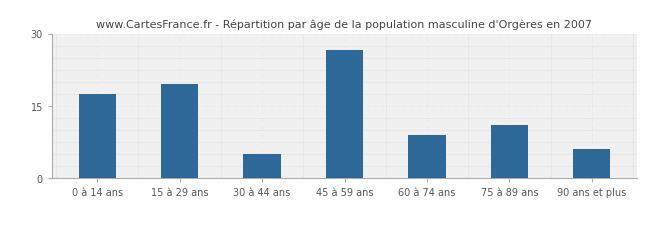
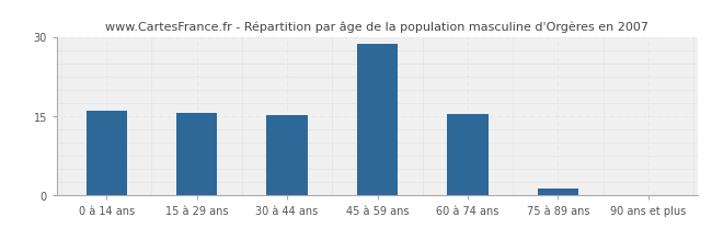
0 à 14 ans: 17.5 -> 16.1
15 à 29 ans: 19.5 -> 15.7
30 à 44 ans: 5.0 -> 15.3
45 à 59 ans: 26.5 -> 28.7
60 à 74 ans: 9.0 -> 15.4
75 à 89 ans: 11.0 -> 1.3
90 ans et plus: 6.0 -> 0.1
